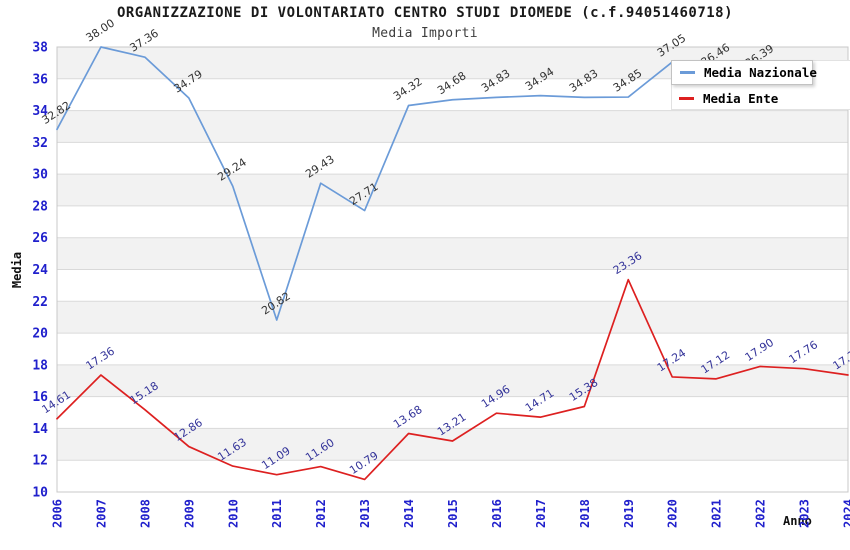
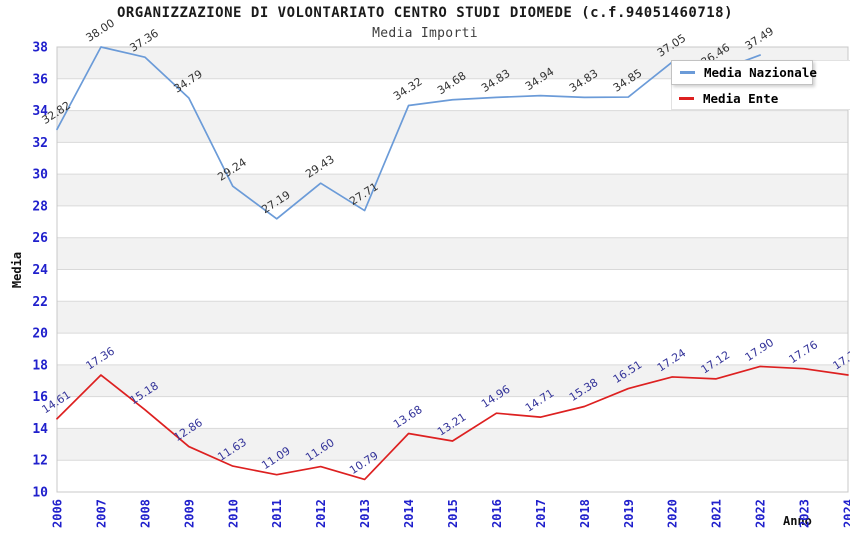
Media Nazionale/2011: 20.82 -> 27.19
Media Ente/2019: 23.36 -> 16.51
Media Nazionale/2022: 36.39 -> 37.49
